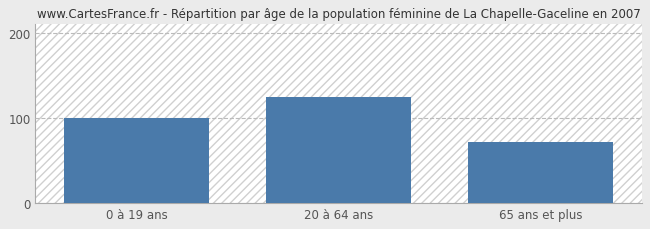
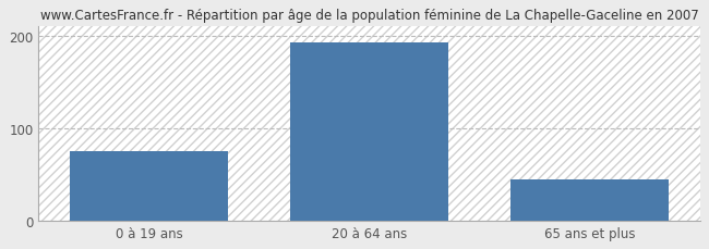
0 à 19 ans: 100 -> 75
20 à 64 ans: 124 -> 193
65 ans et plus: 72 -> 45
